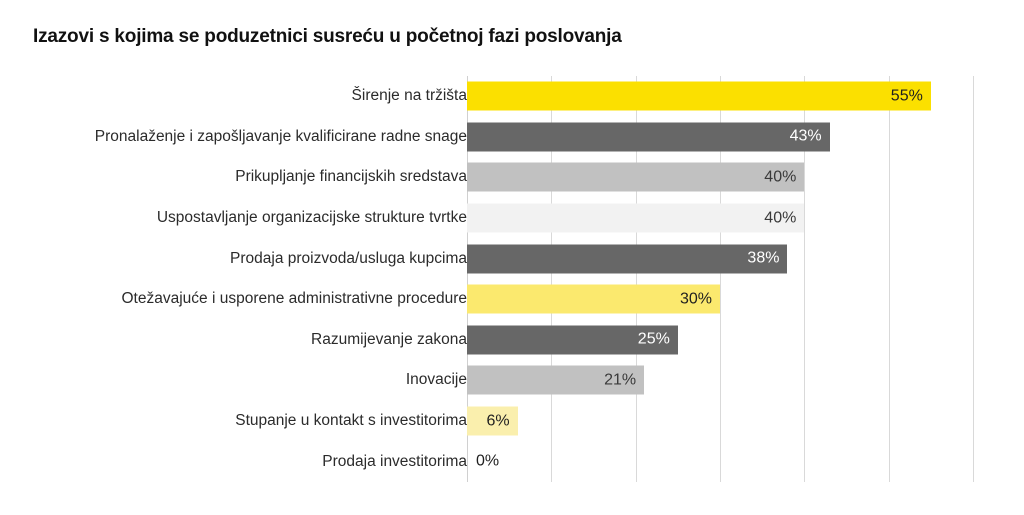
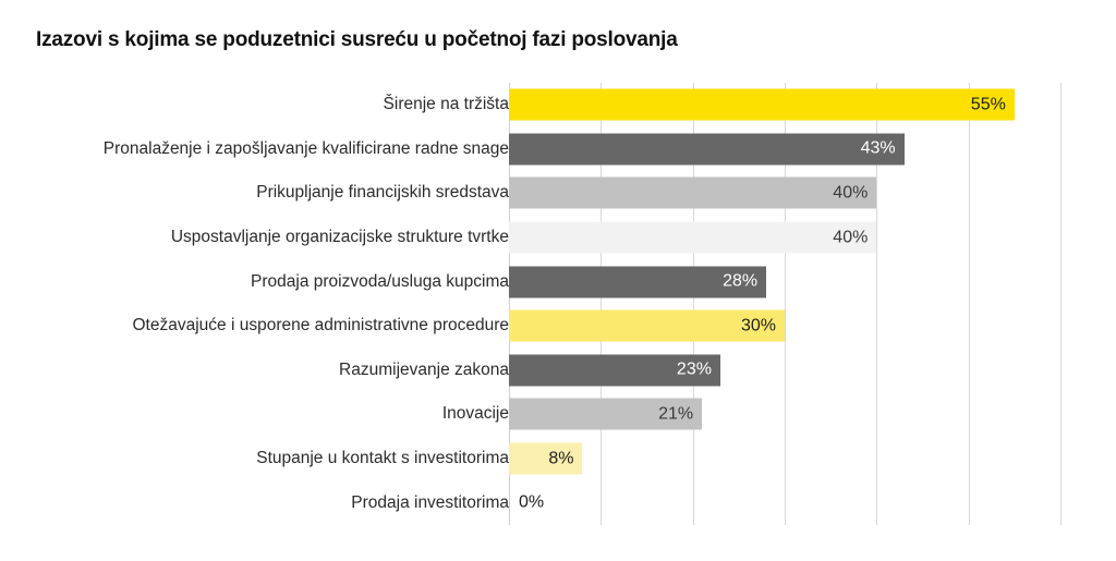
Prodaja proizvoda/usluga kupcima: 38% -> 28%
Razumijevanje zakona: 25% -> 23%
Stupanje u kontakt s investitorima: 6% -> 8%
